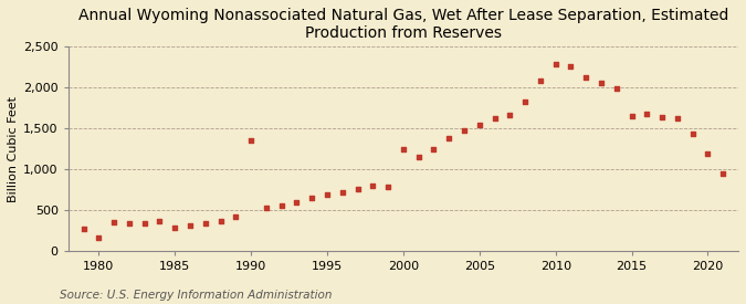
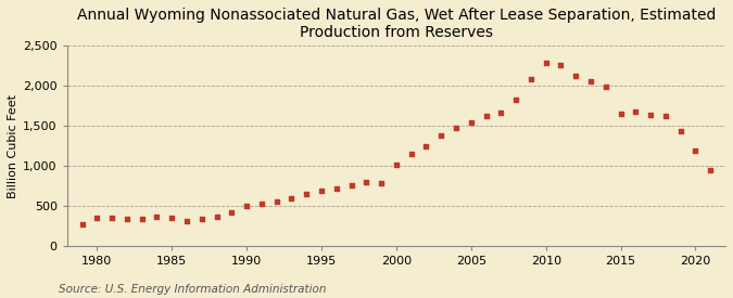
1980: 160 -> 350
1985: 280 -> 360
1990: 1,360 -> 500
2000: 1,240 -> 1,020
